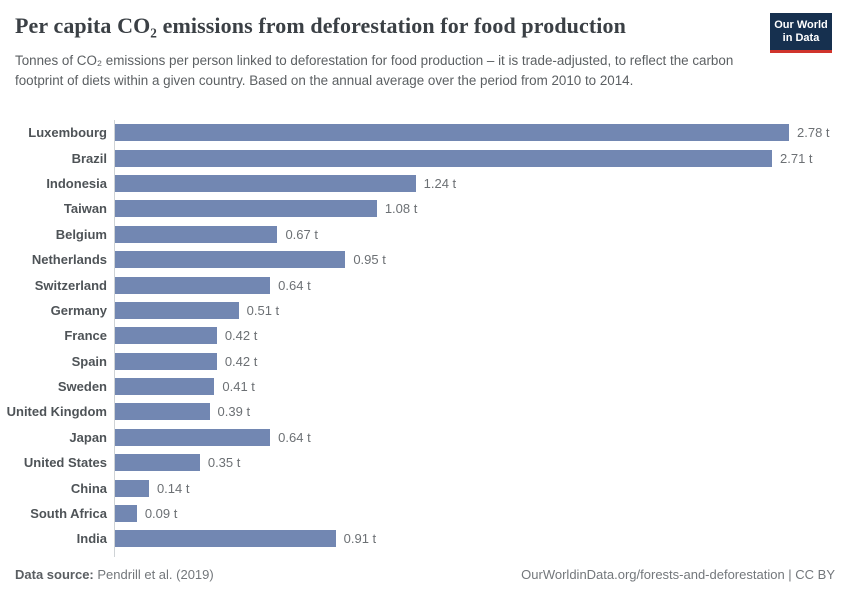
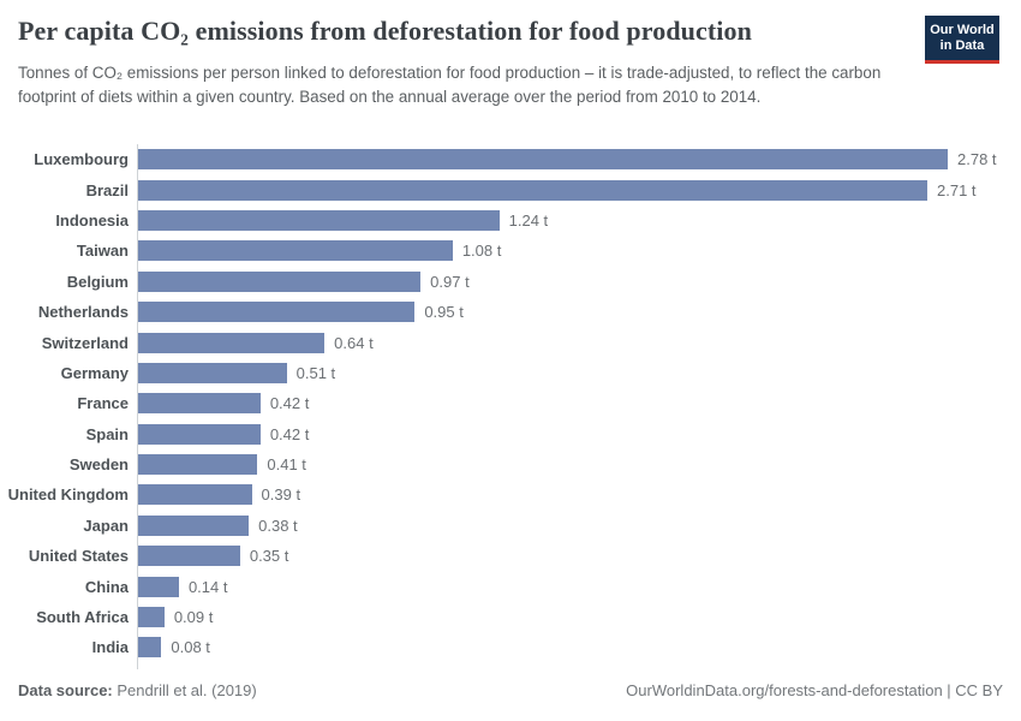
Belgium: 0.67 -> 0.97
Japan: 0.64 -> 0.38
India: 0.91 -> 0.08
